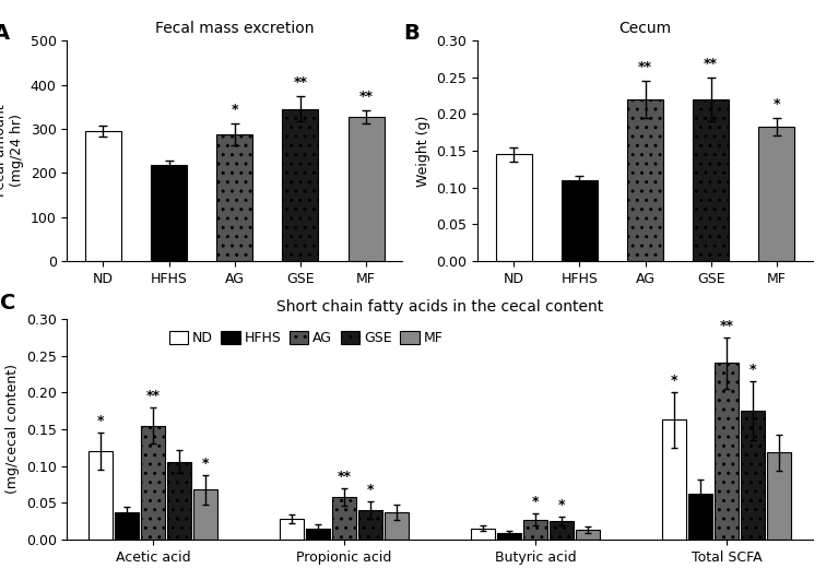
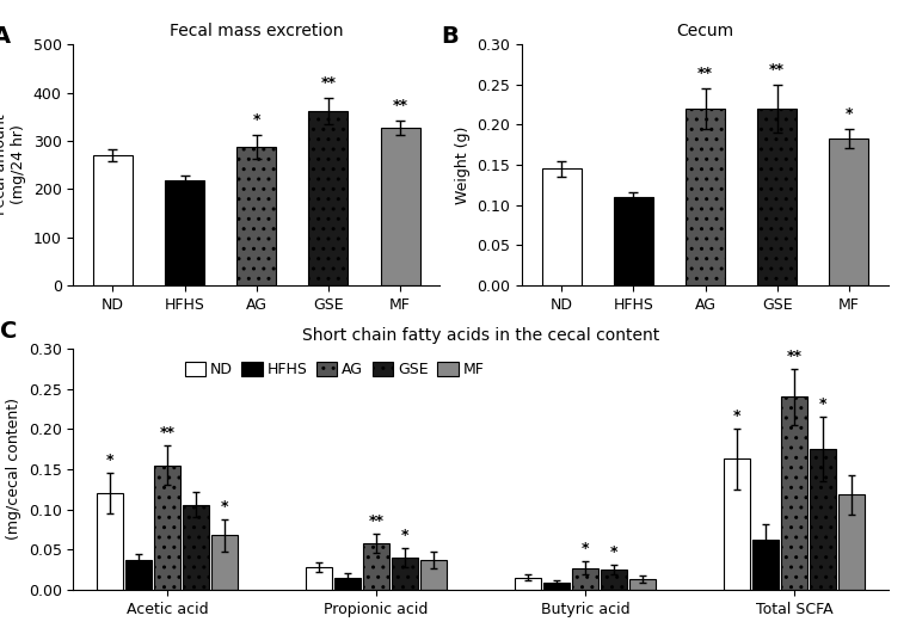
Fecal mass excretion/ND: 295 -> 270
Fecal mass excretion/GSE: 345 -> 362
